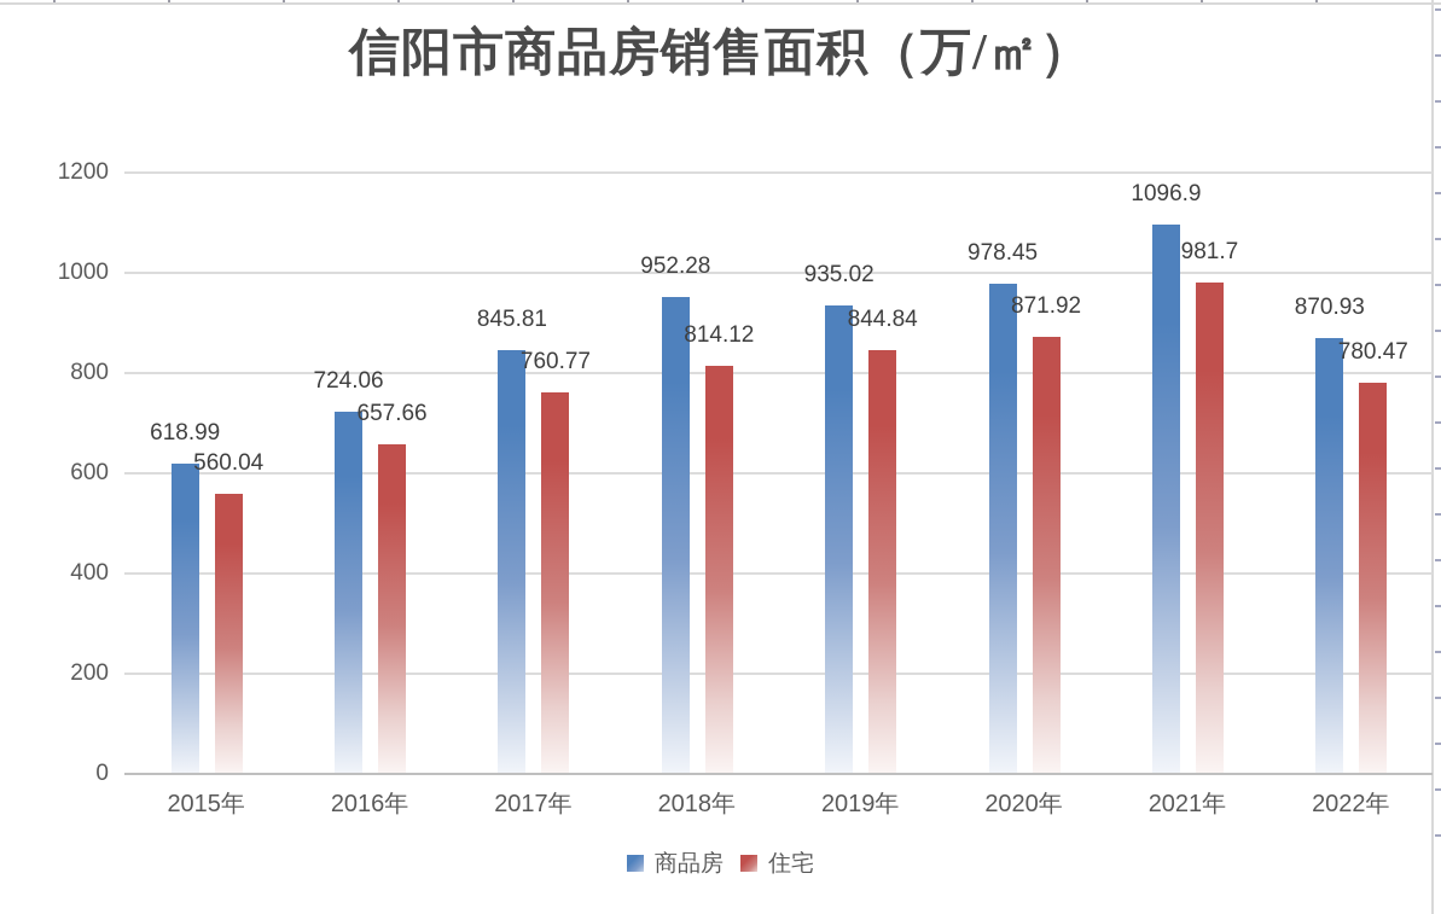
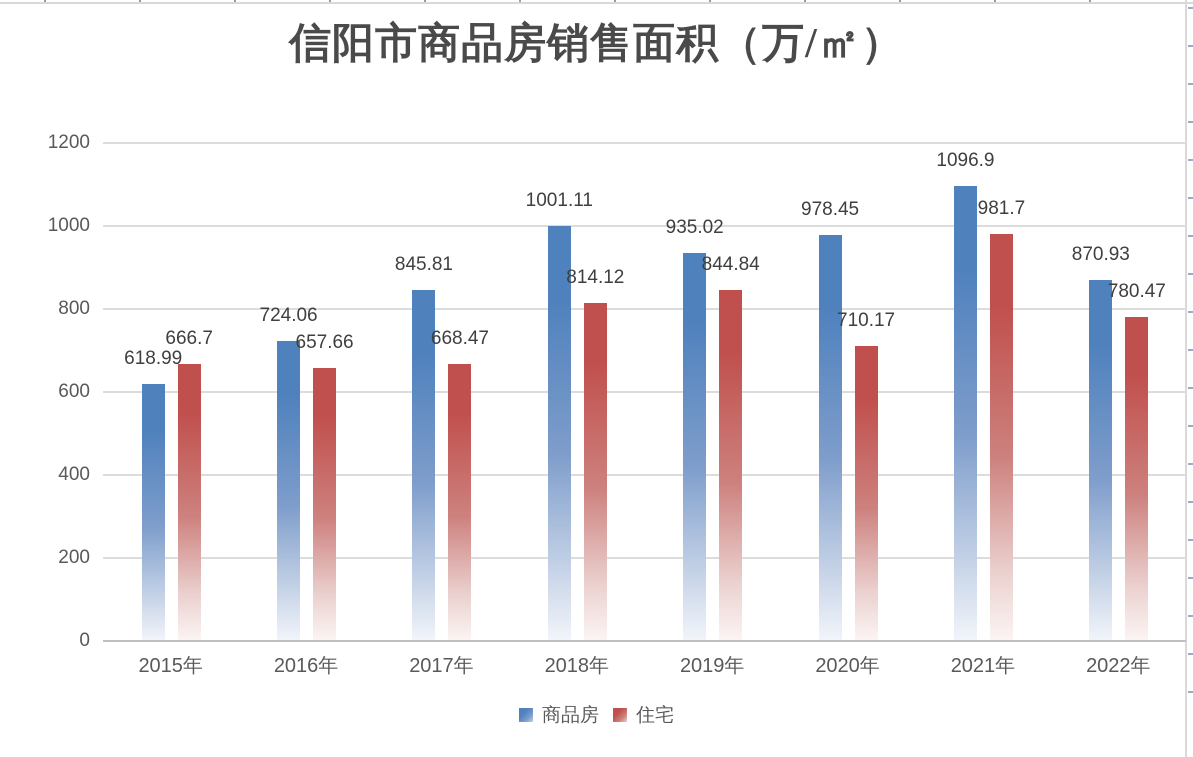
住宅/2015年: 560.04 -> 666.7
住宅/2017年: 760.77 -> 668.47
商品房/2018年: 952.28 -> 1001.11
住宅/2020年: 871.92 -> 710.17
